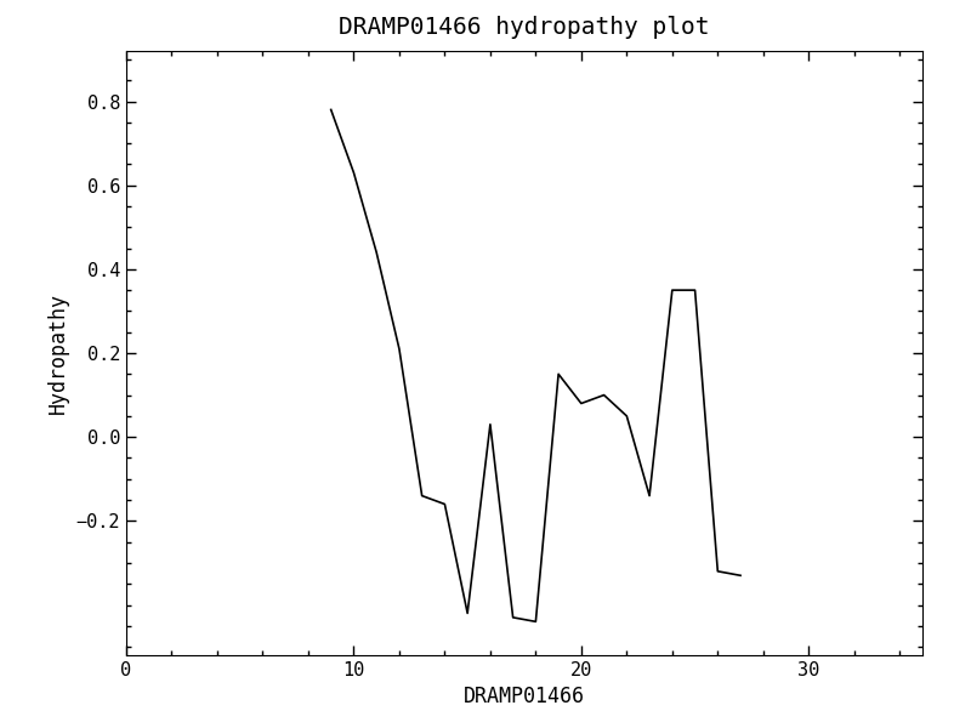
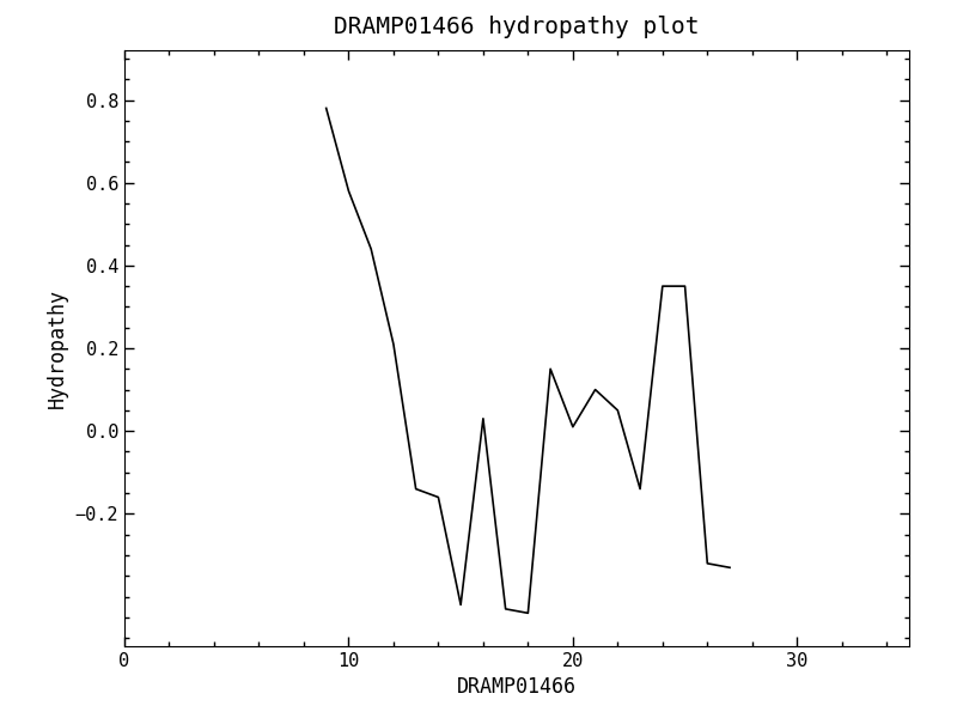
10: 0.63 -> 0.58
20: 0.08 -> 0.01
